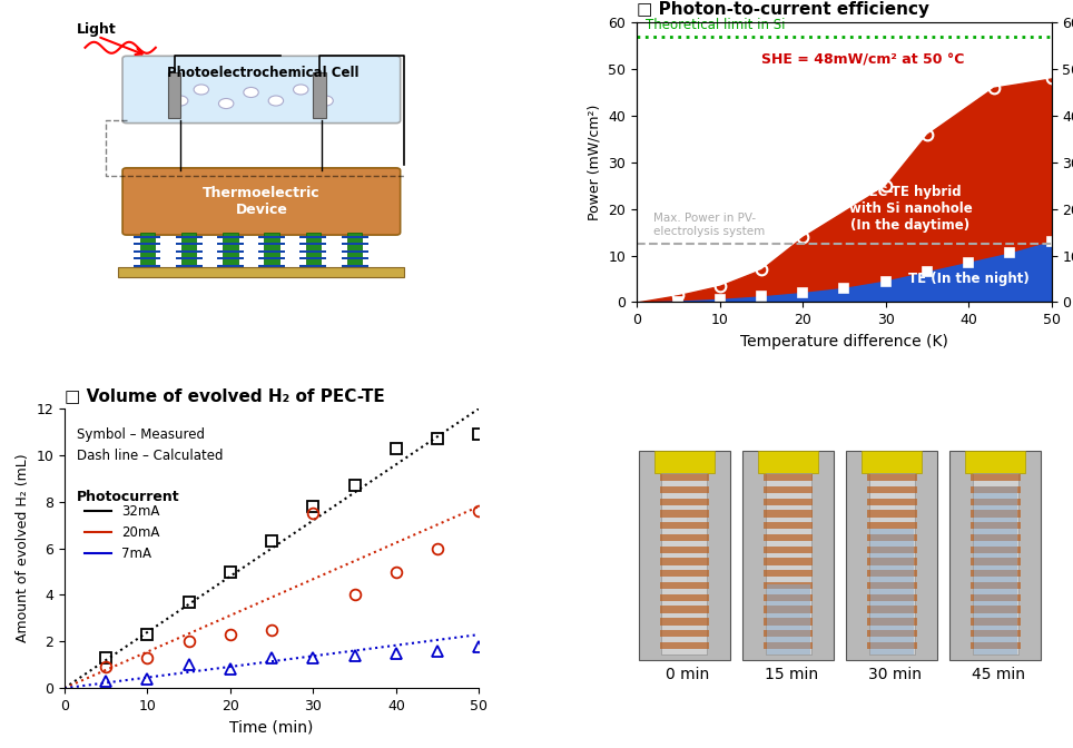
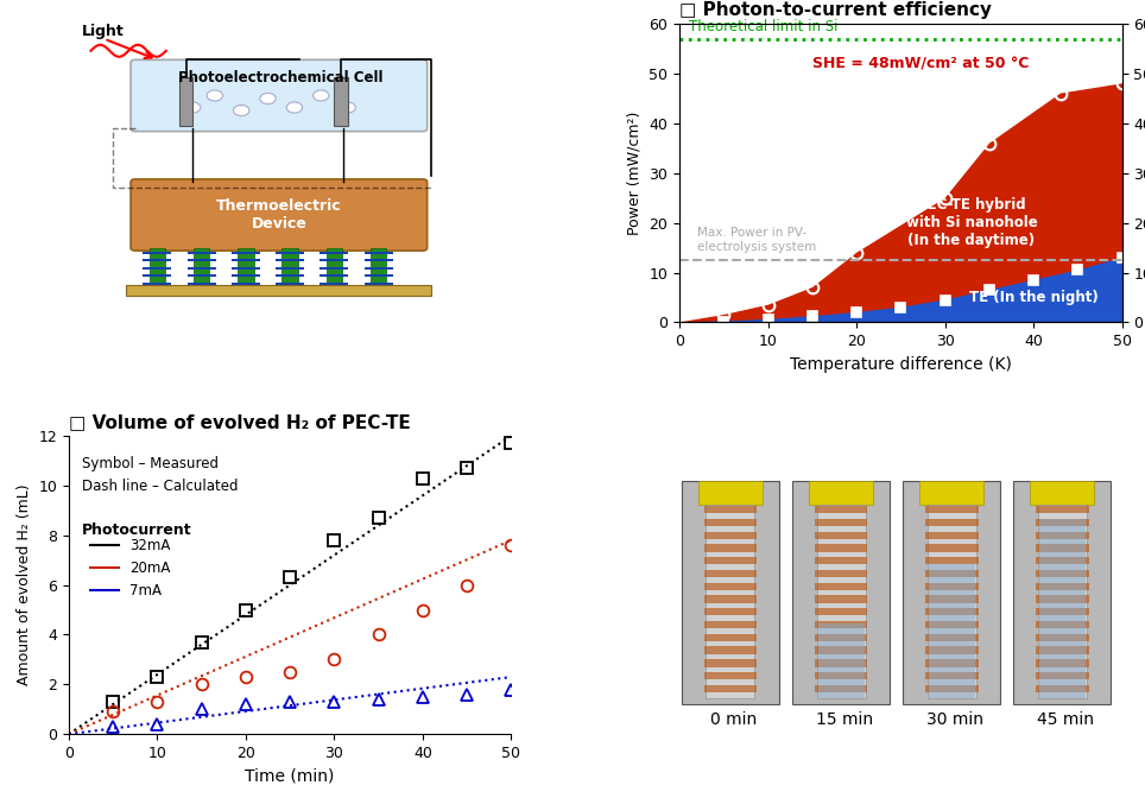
□ Volume of evolved H₂ of PEC-TE/7mA/20: 0.8 -> 1.2
□ Volume of evolved H₂ of PEC-TE/20mA/30: 7.5 -> 3.0
□ Volume of evolved H₂ of PEC-TE/32mA/50: 10.9 -> 11.7
